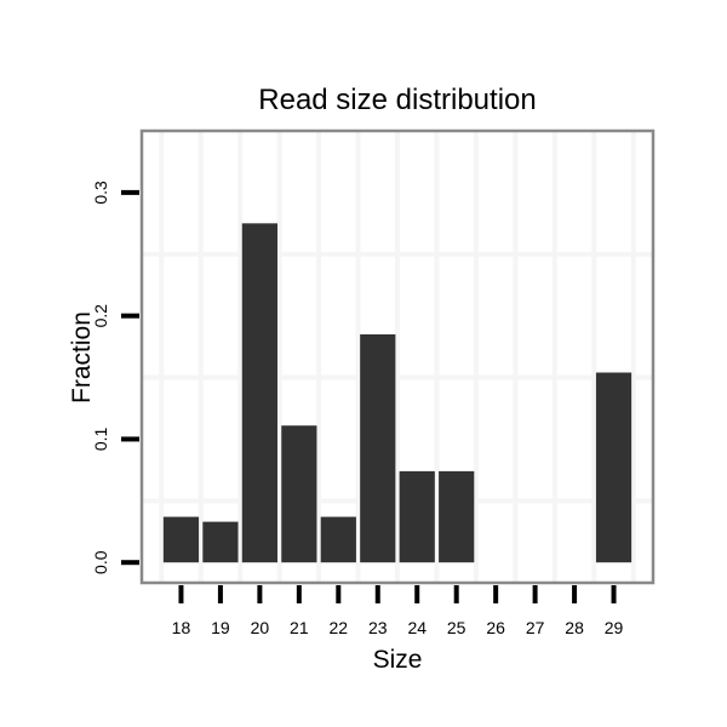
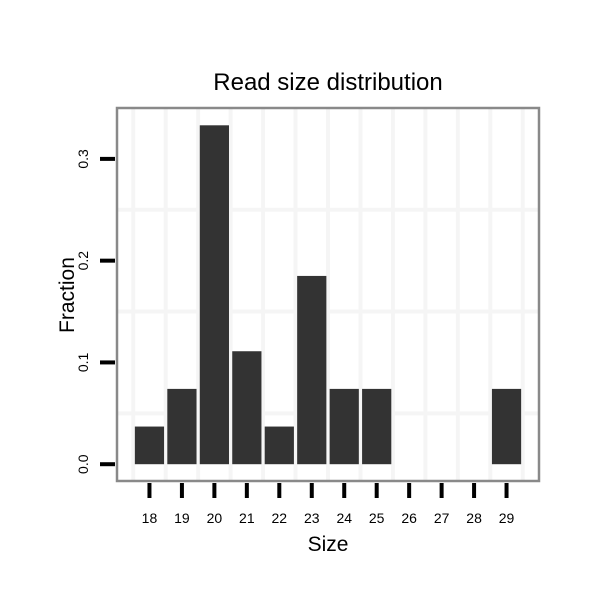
19: 0.033 -> 0.074
20: 0.275 -> 0.333
29: 0.154 -> 0.074
